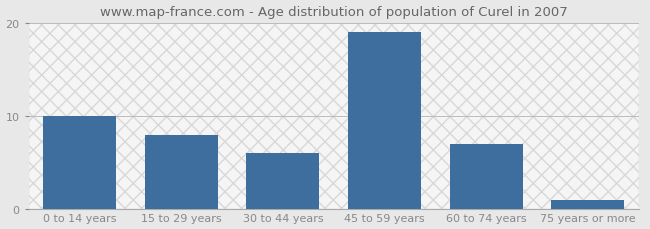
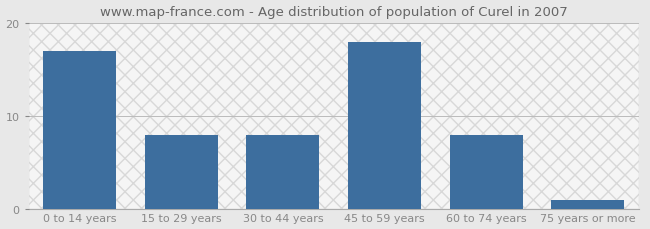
0 to 14 years: 10 -> 17
30 to 44 years: 6 -> 8
45 to 59 years: 19 -> 18
60 to 74 years: 7 -> 8
